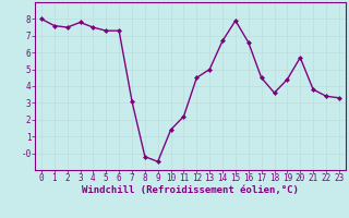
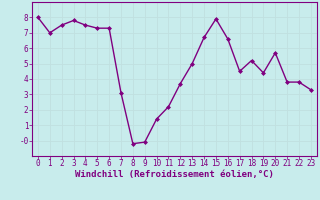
1: 7.6 -> 7.0
9: -0.5 -> -0.1
12: 4.5 -> 3.7
18: 3.6 -> 5.2
22: 3.4 -> 3.8
